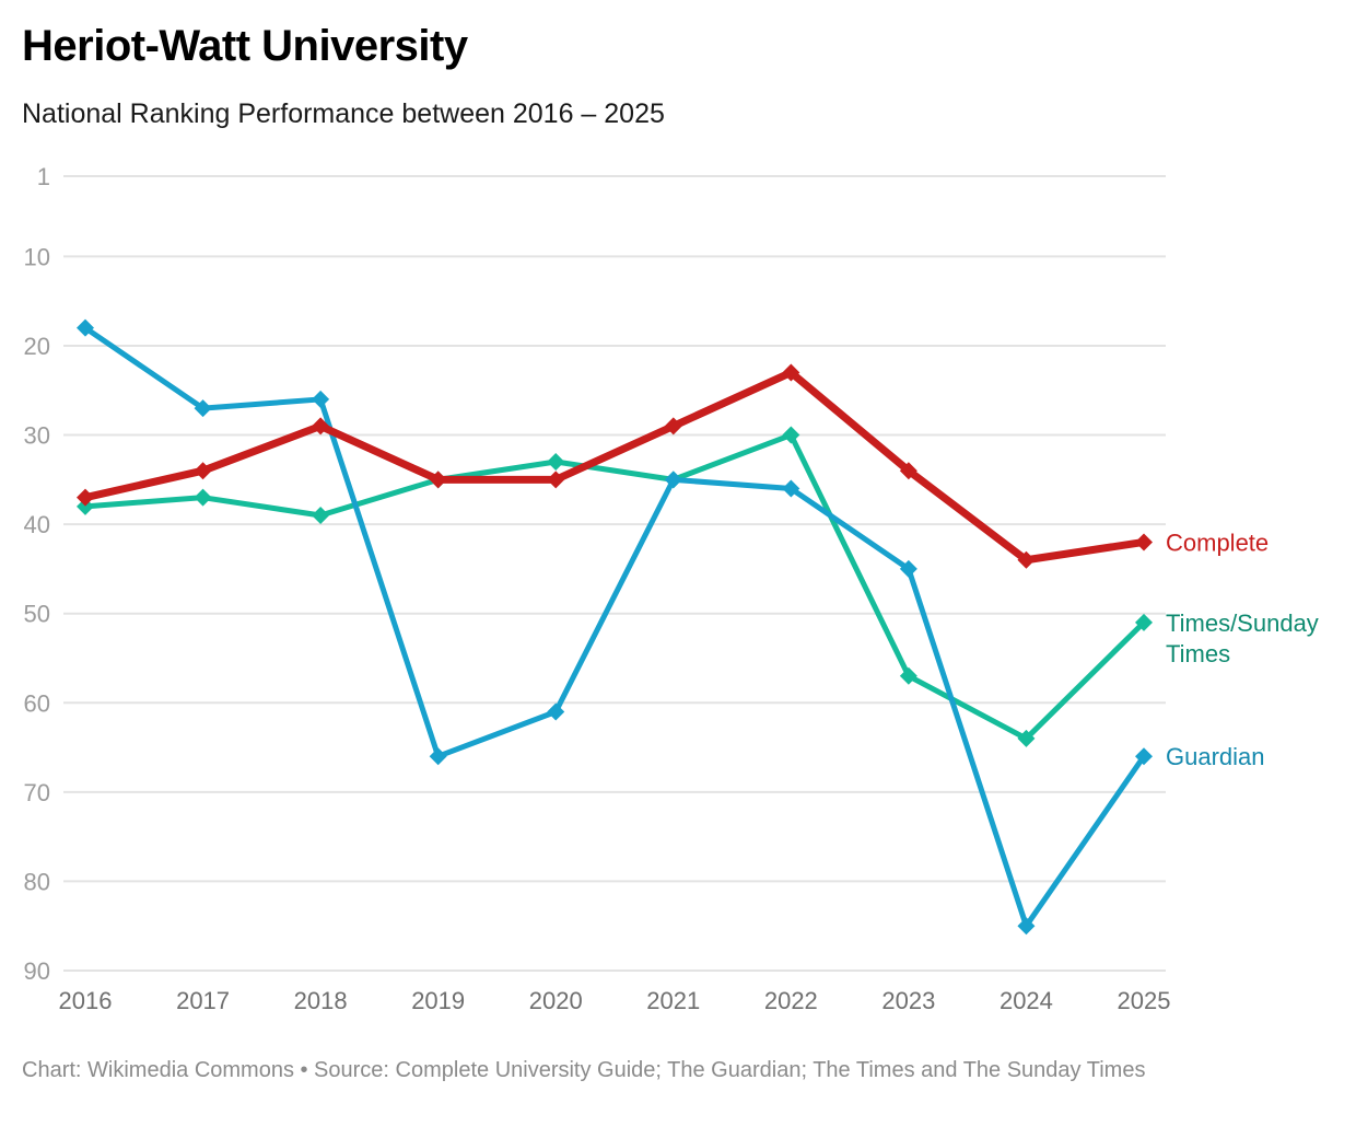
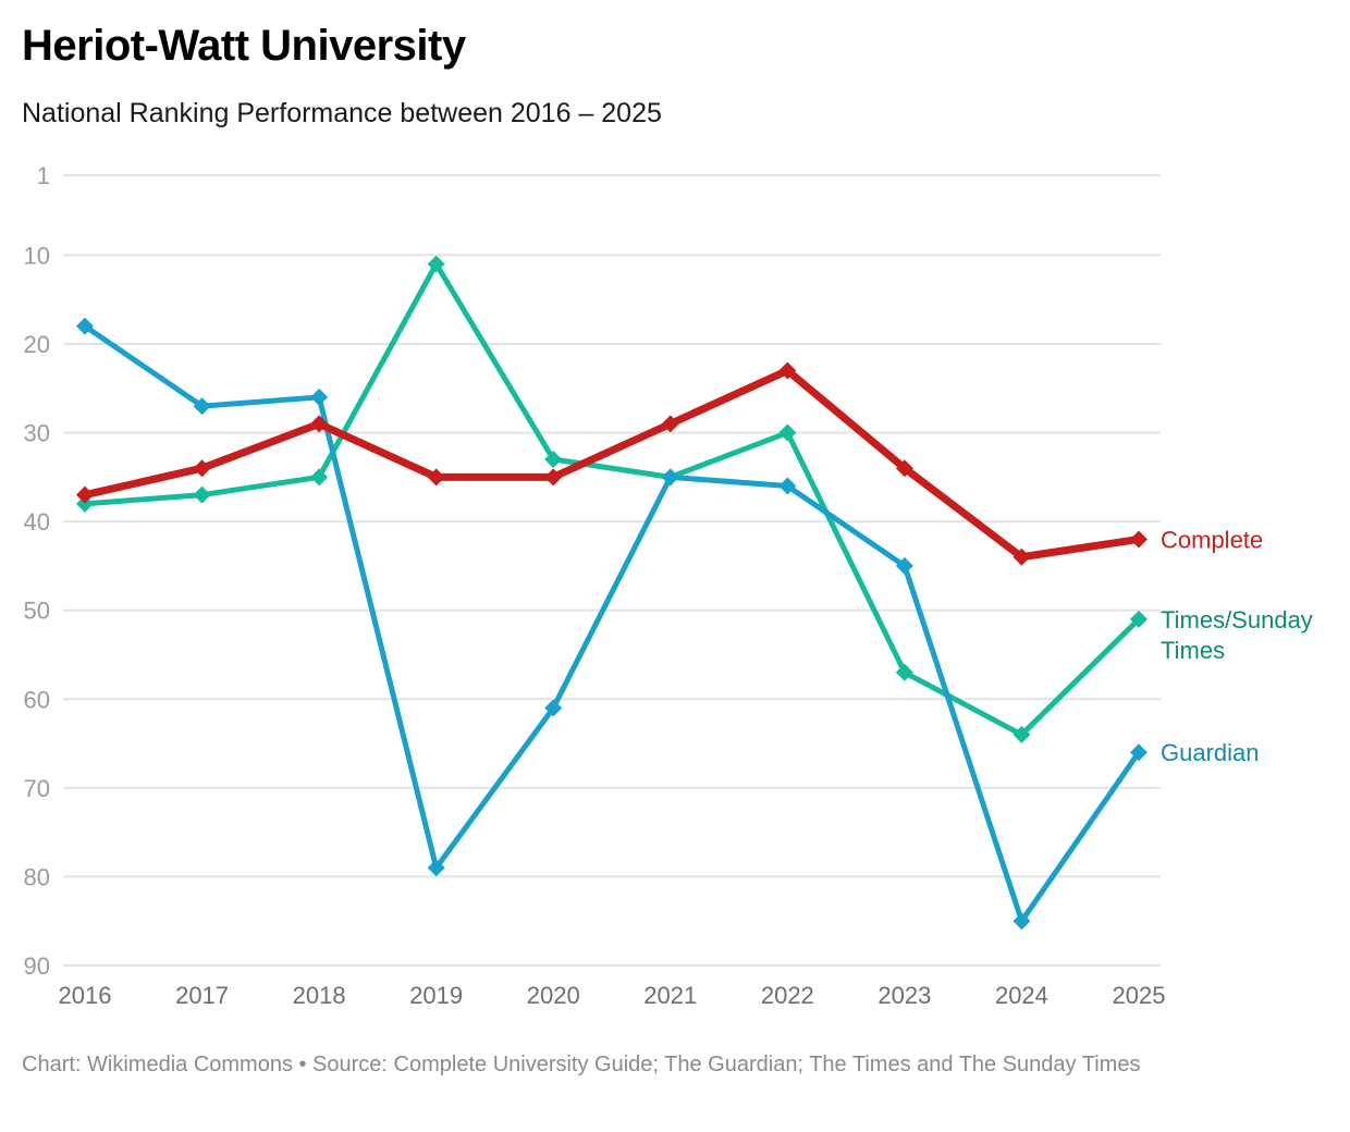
Times/Sunday Times/2018: 39 -> 35
Times/Sunday Times/2019: 35 -> 11
Guardian/2019: 66 -> 79
